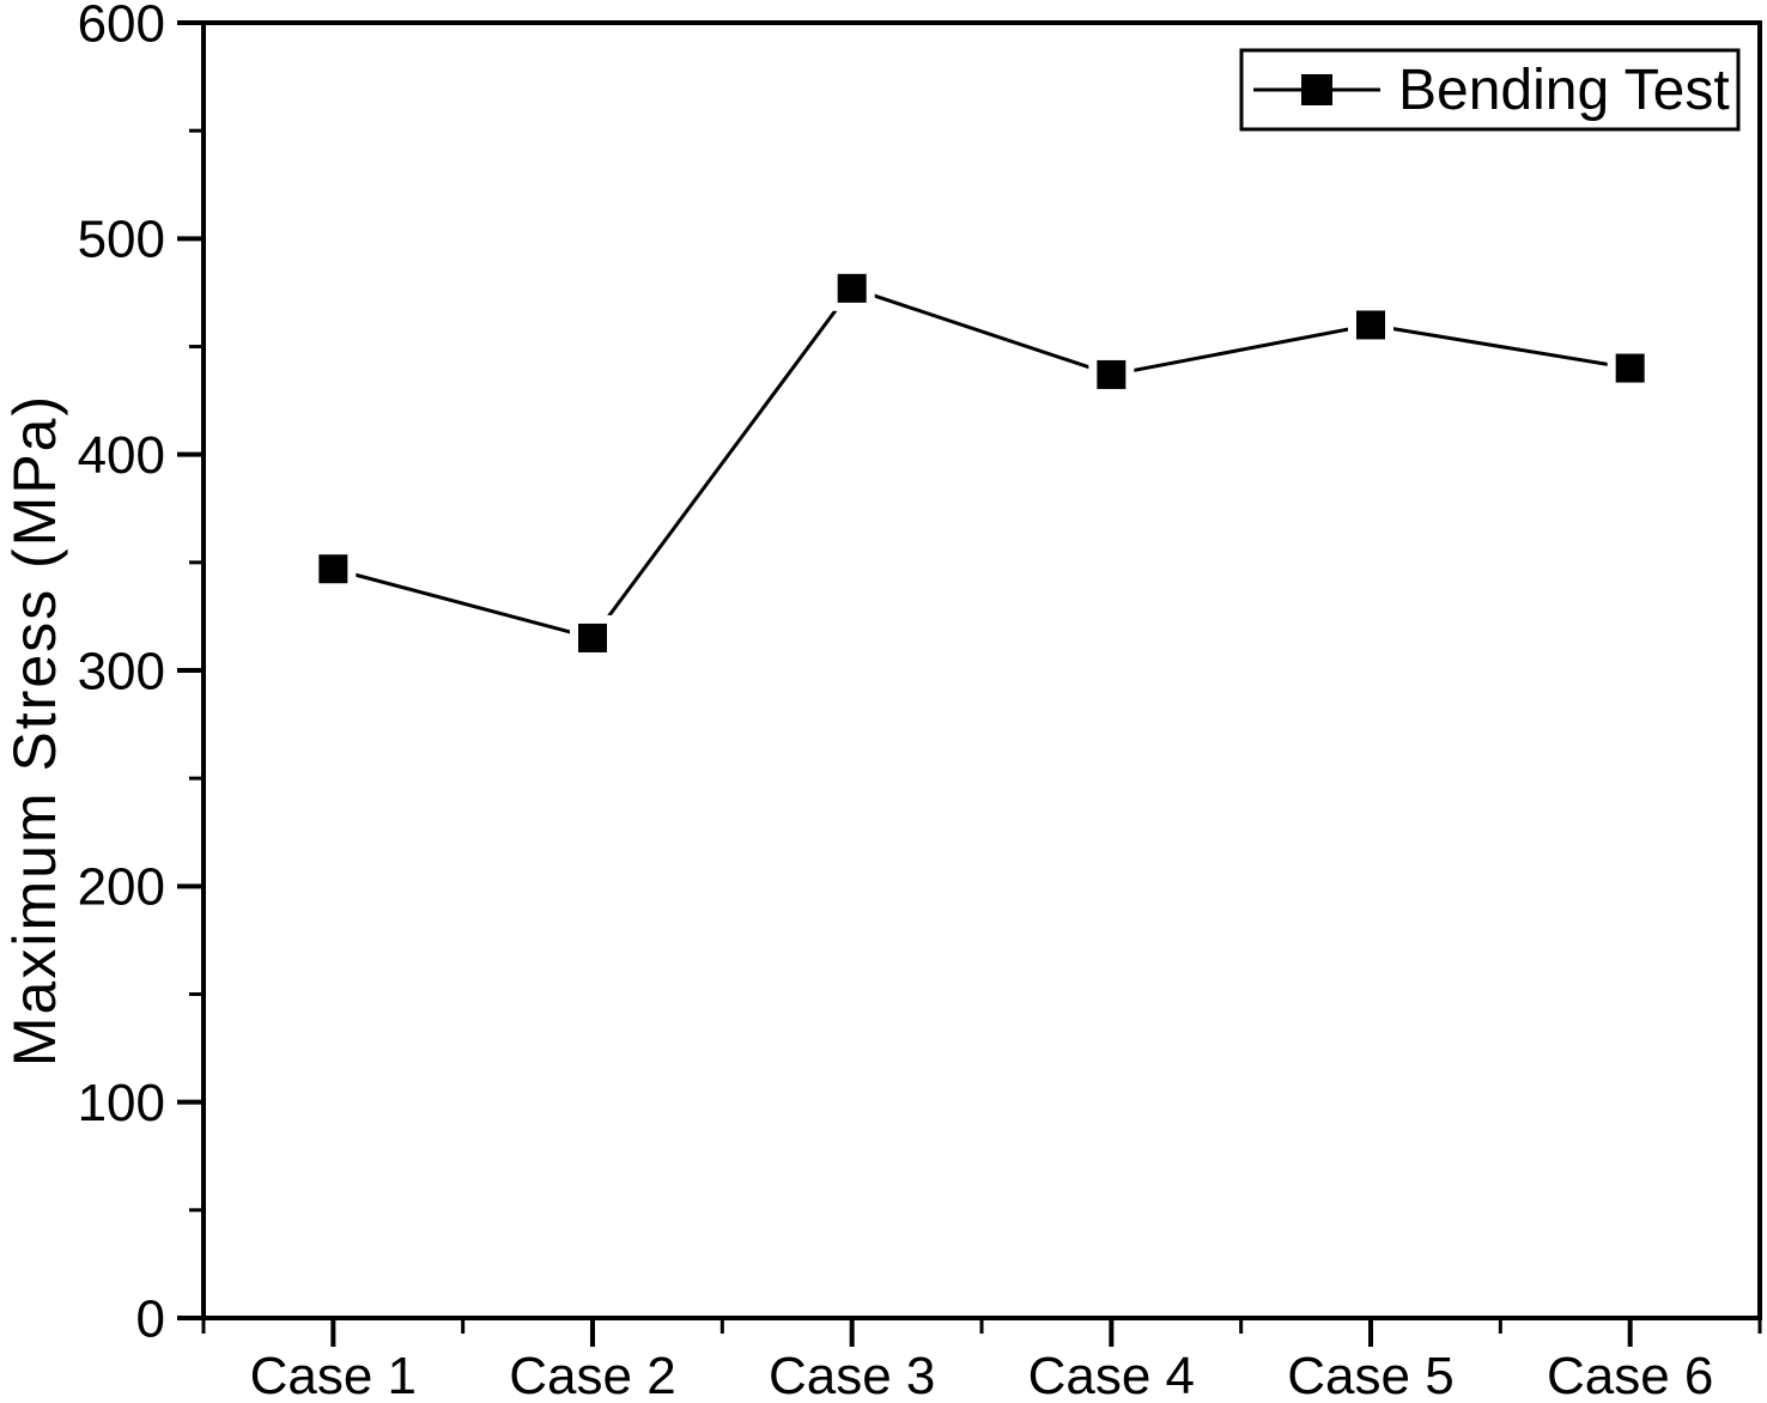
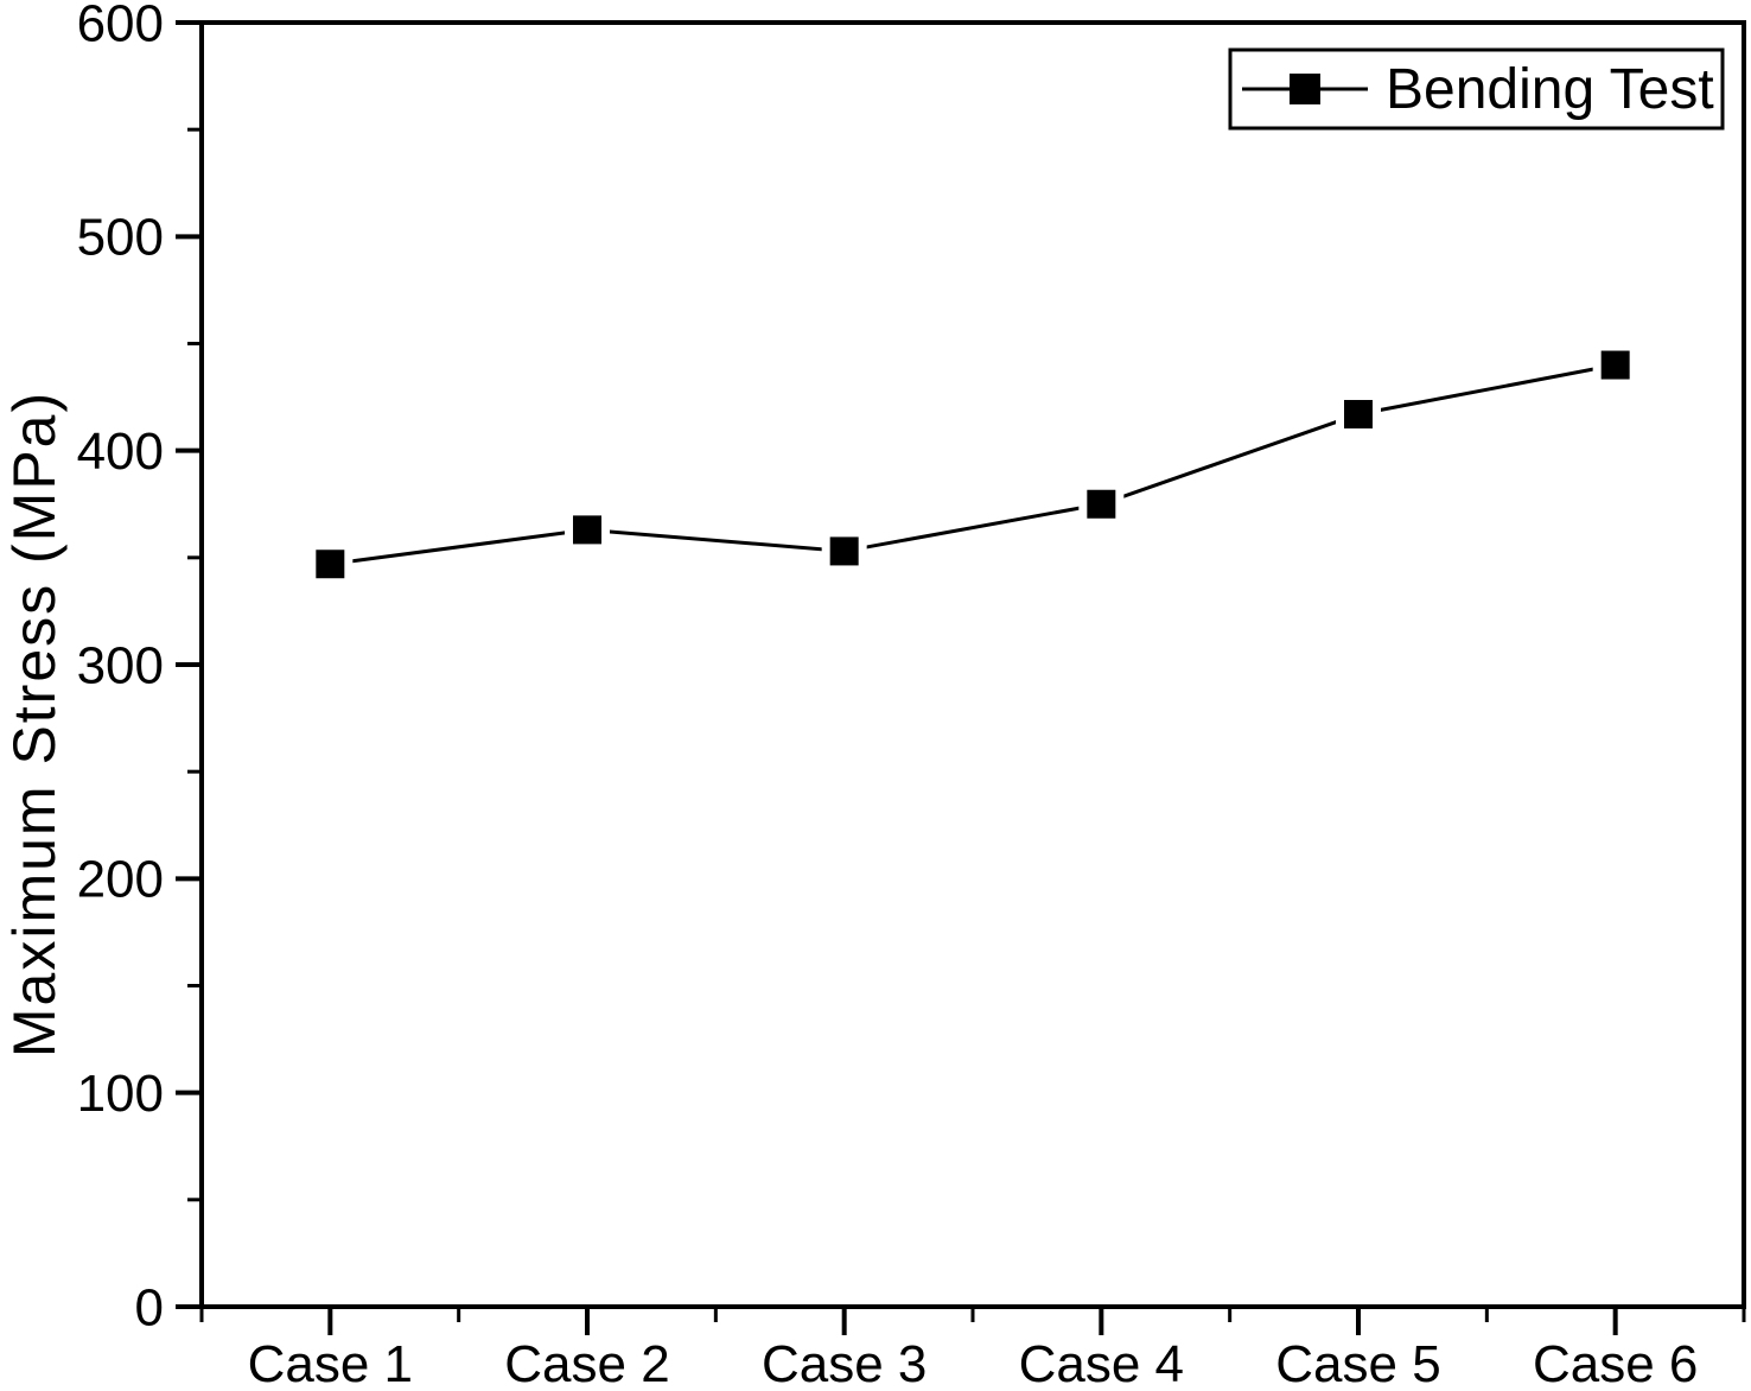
Case 2: 315 -> 363
Case 3: 477 -> 353
Case 4: 437 -> 375
Case 5: 460 -> 417
